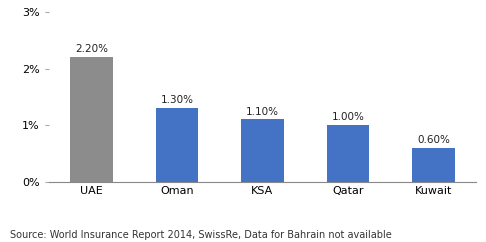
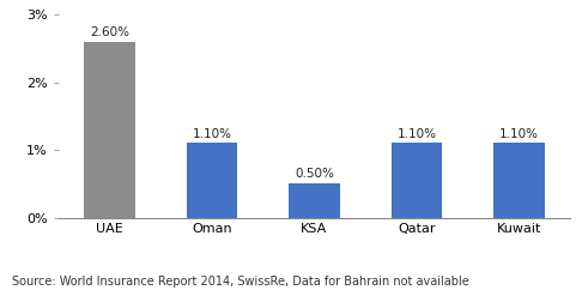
UAE: 2.20% -> 2.60%
Oman: 1.30% -> 1.10%
KSA: 1.10% -> 0.50%
Qatar: 1.00% -> 1.10%
Kuwait: 0.60% -> 1.10%
